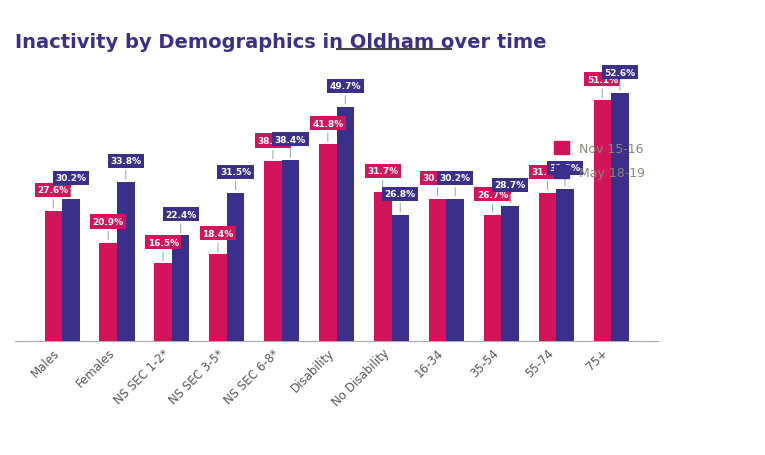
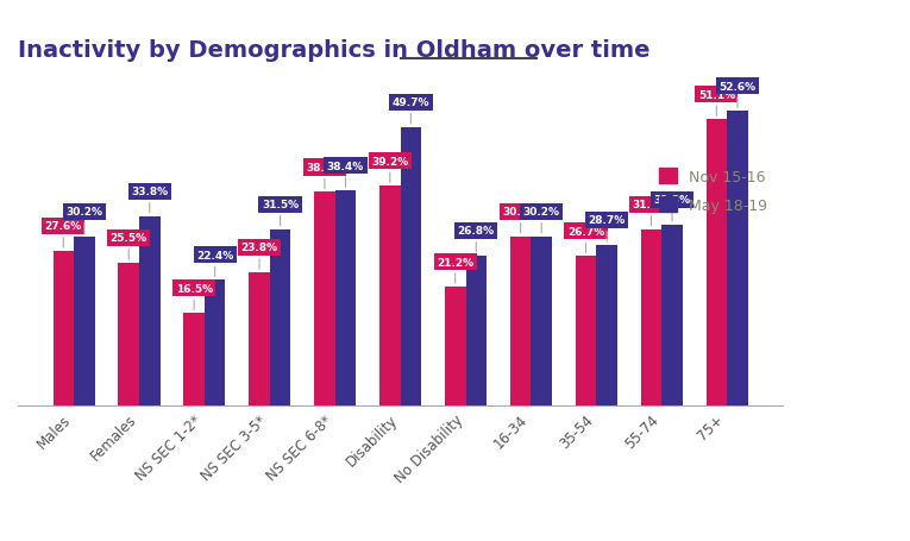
Nov 15-16/Females: 20.9% -> 25.5%
Nov 15-16/NS SEC 3-5*: 18.4% -> 23.8%
Nov 15-16/Disability: 41.8% -> 39.2%
Nov 15-16/No Disability: 31.7% -> 21.2%
